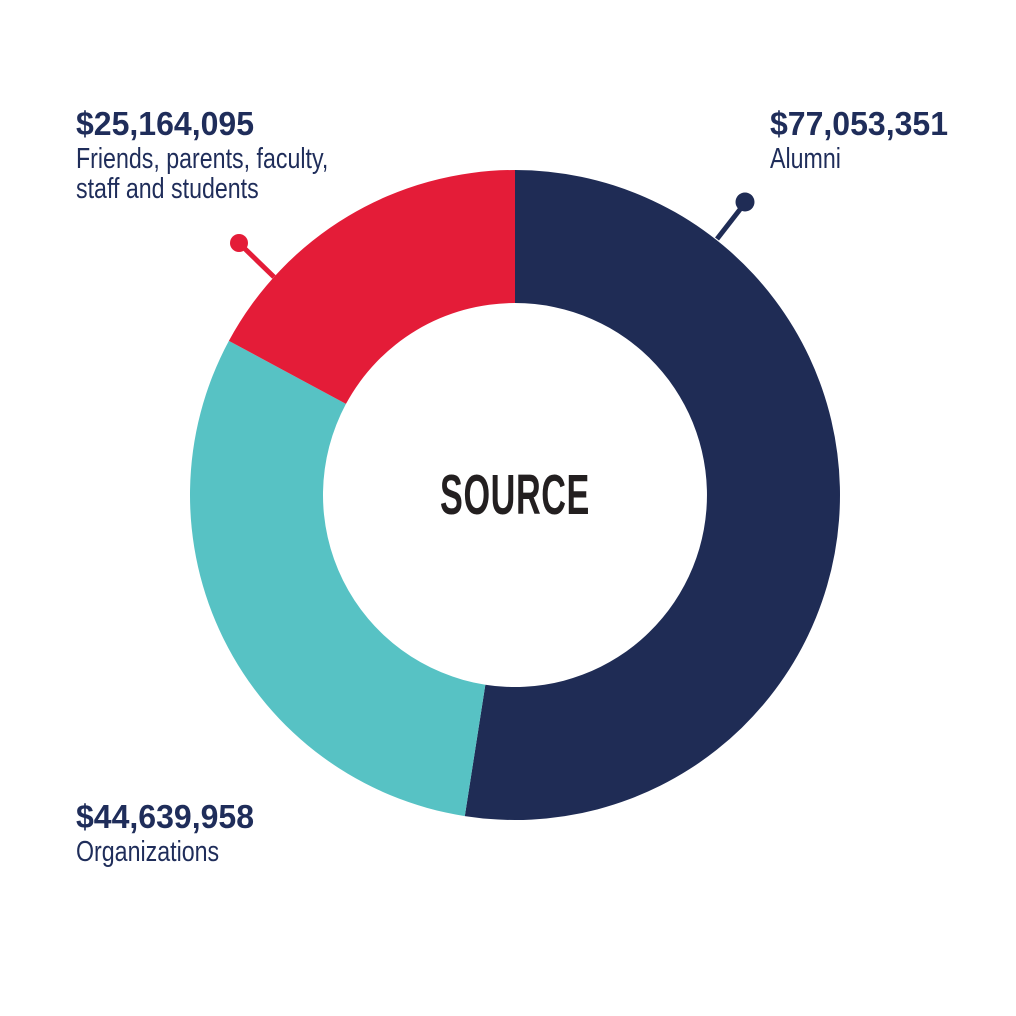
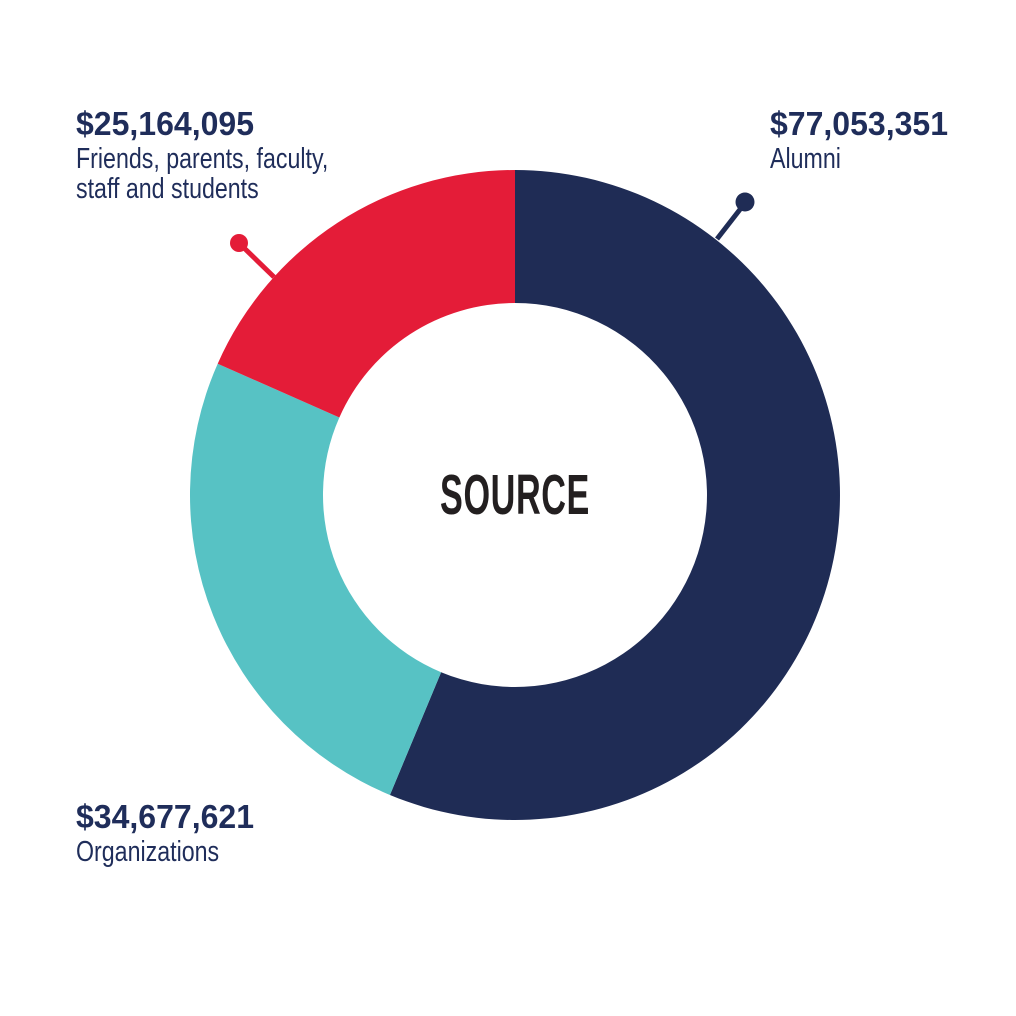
Organizations: $44,639,958 -> $34,677,621
